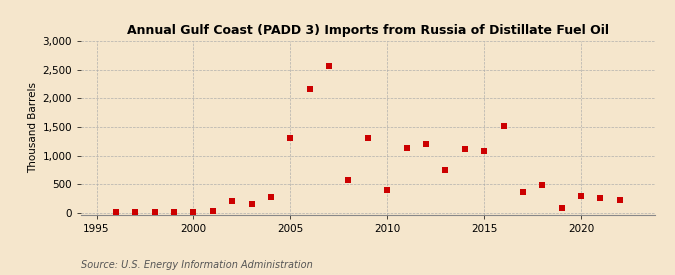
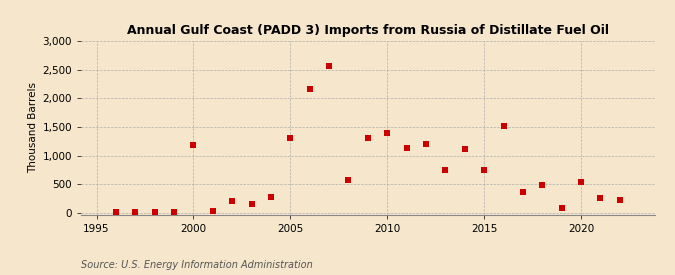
2000: 20 -> 1,180
2010: 390 -> 1,400
2015: 1,080 -> 740
2020: 280 -> 540
